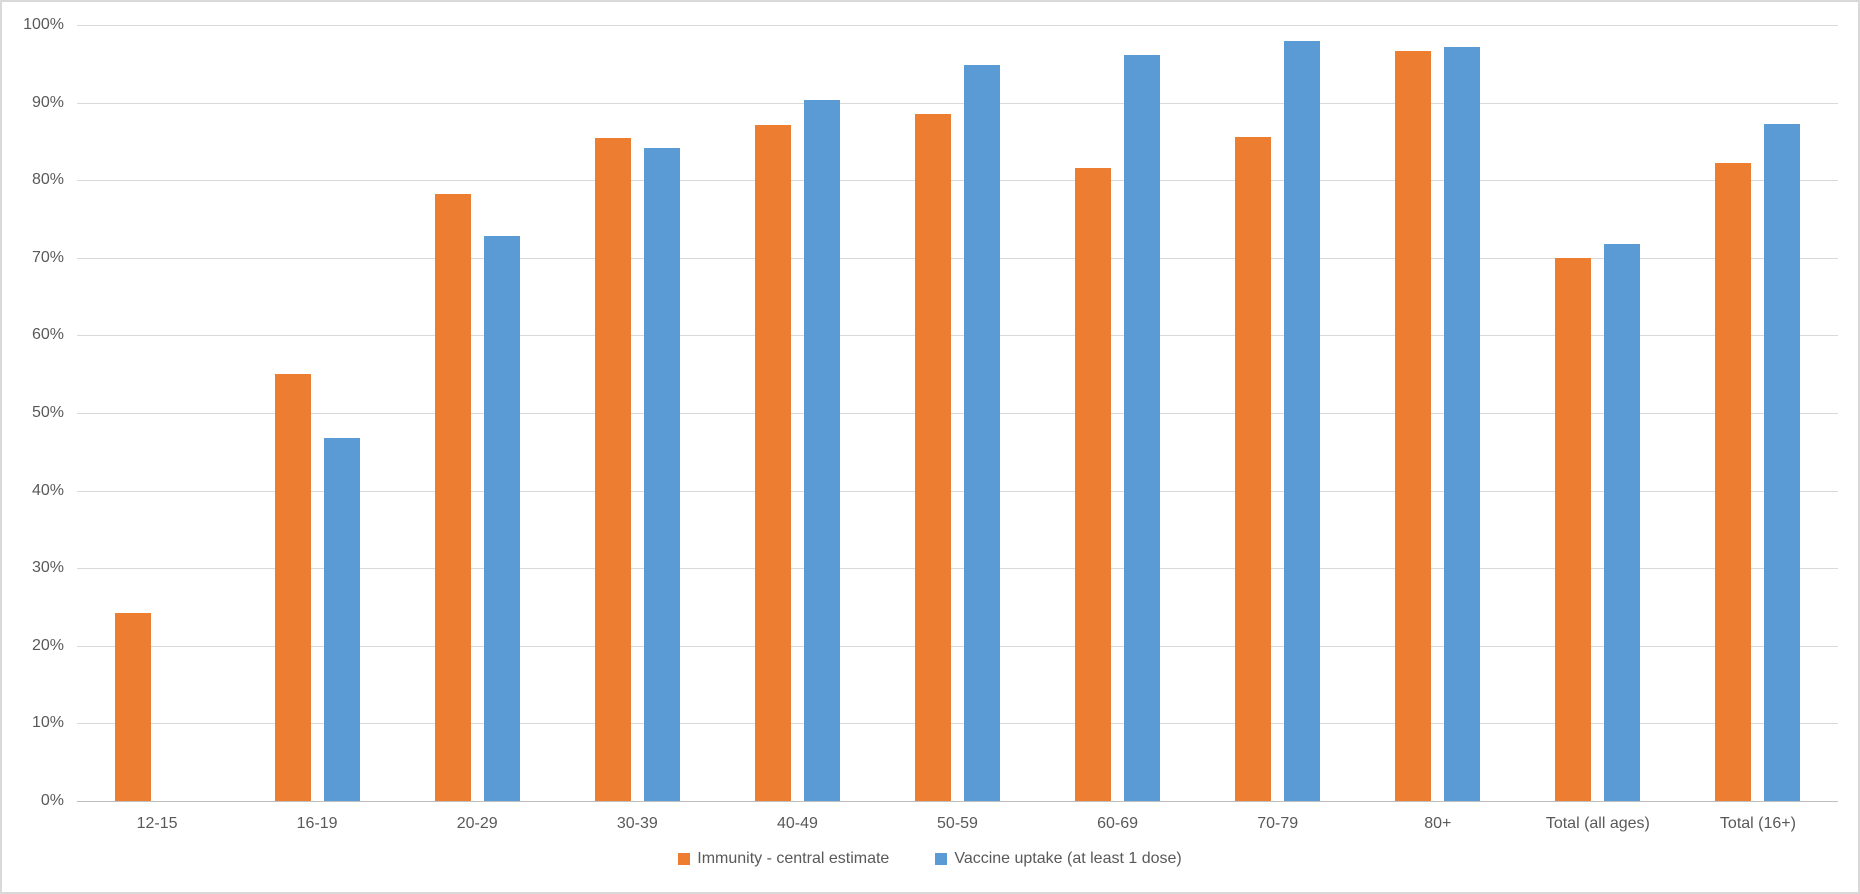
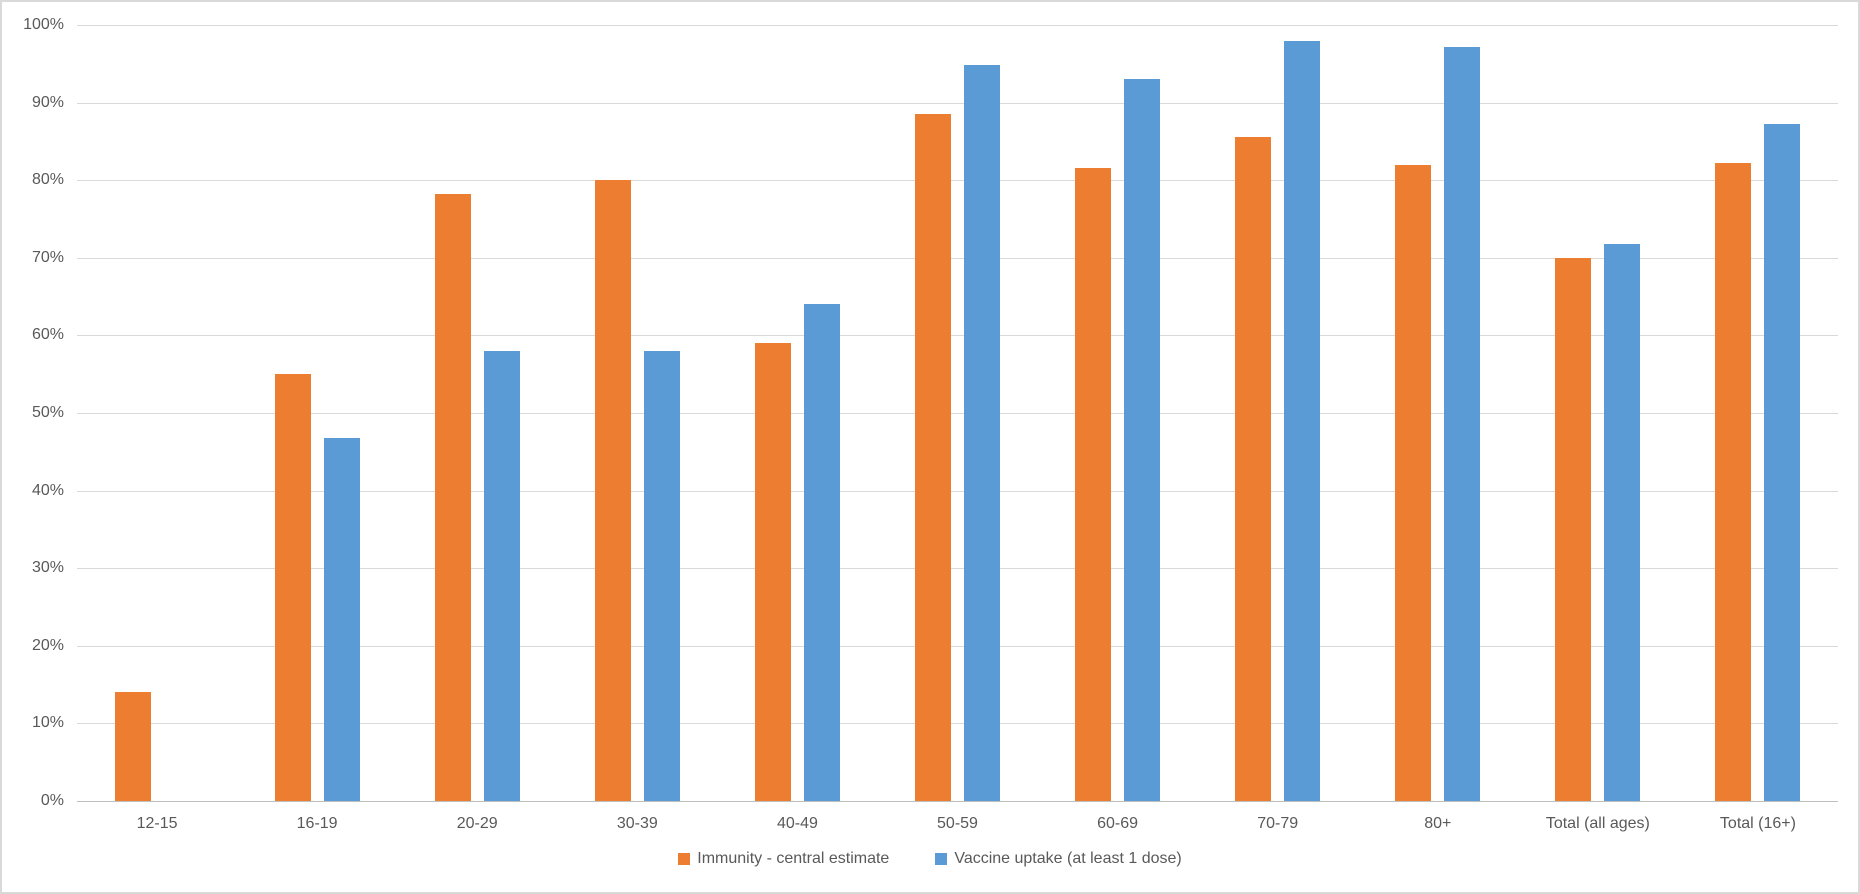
Immunity - central estimate/12-15: 24% -> 14%
Vaccine uptake (at least 1 dose)/20-29: 73% -> 58%
Immunity - central estimate/30-39: 85% -> 80%
Vaccine uptake (at least 1 dose)/30-39: 84% -> 58%
Immunity - central estimate/40-49: 87% -> 59%
Vaccine uptake (at least 1 dose)/40-49: 90% -> 64%
Vaccine uptake (at least 1 dose)/60-69: 96% -> 93%
Immunity - central estimate/80+: 97% -> 82%
